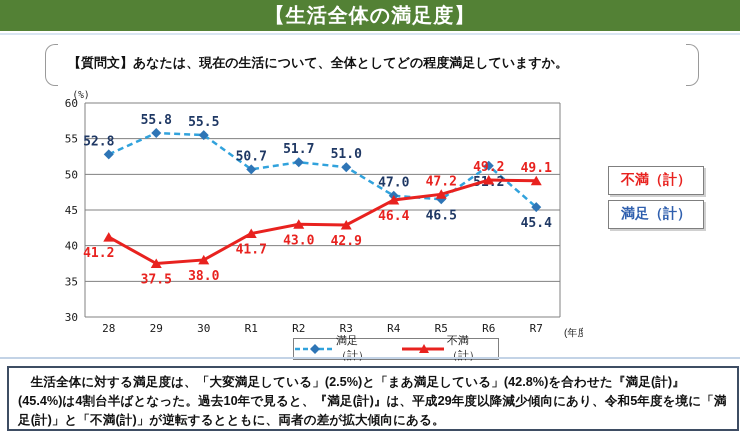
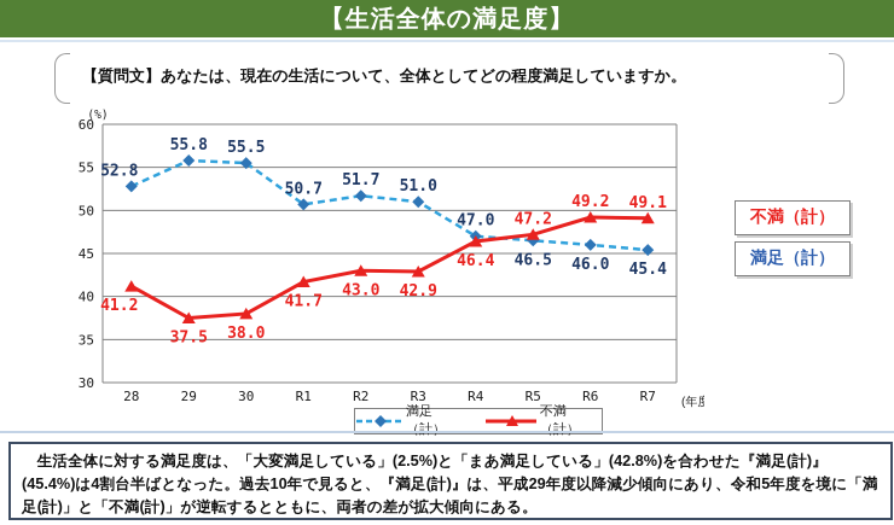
満足（計）/R6: 51.2 -> 46.0
